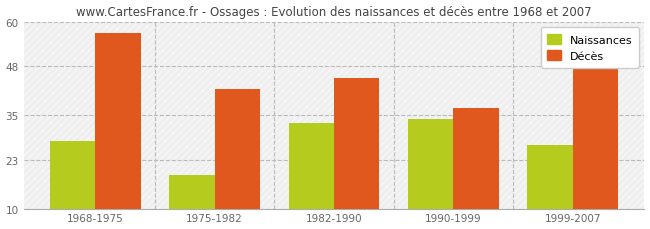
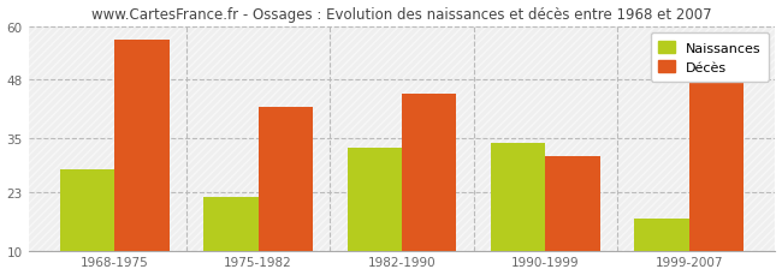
Naissances/1975-1982: 19 -> 22
Décès/1990-1999: 37 -> 31
Naissances/1999-2007: 27 -> 17
